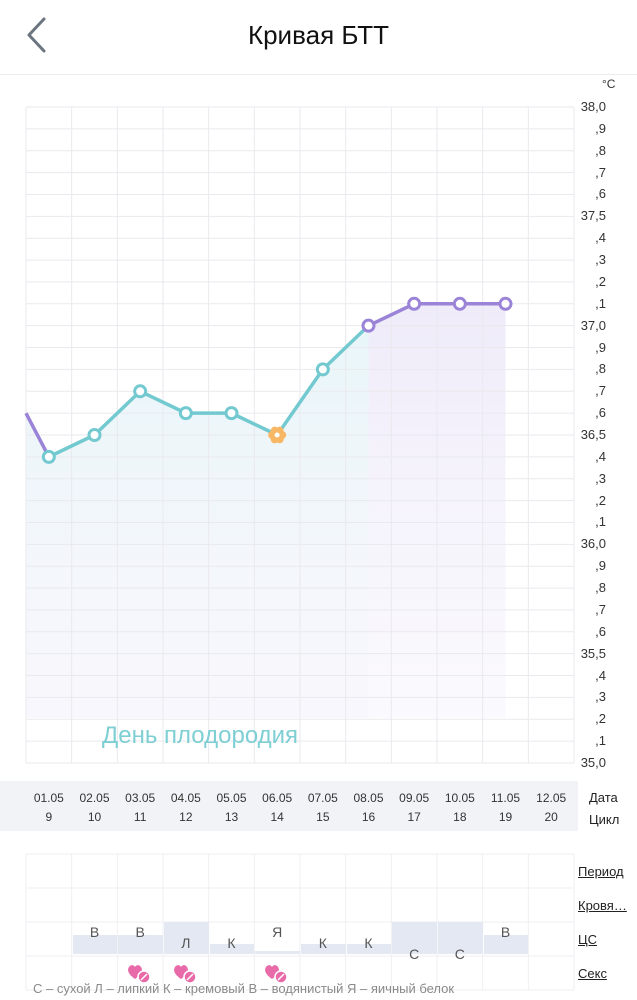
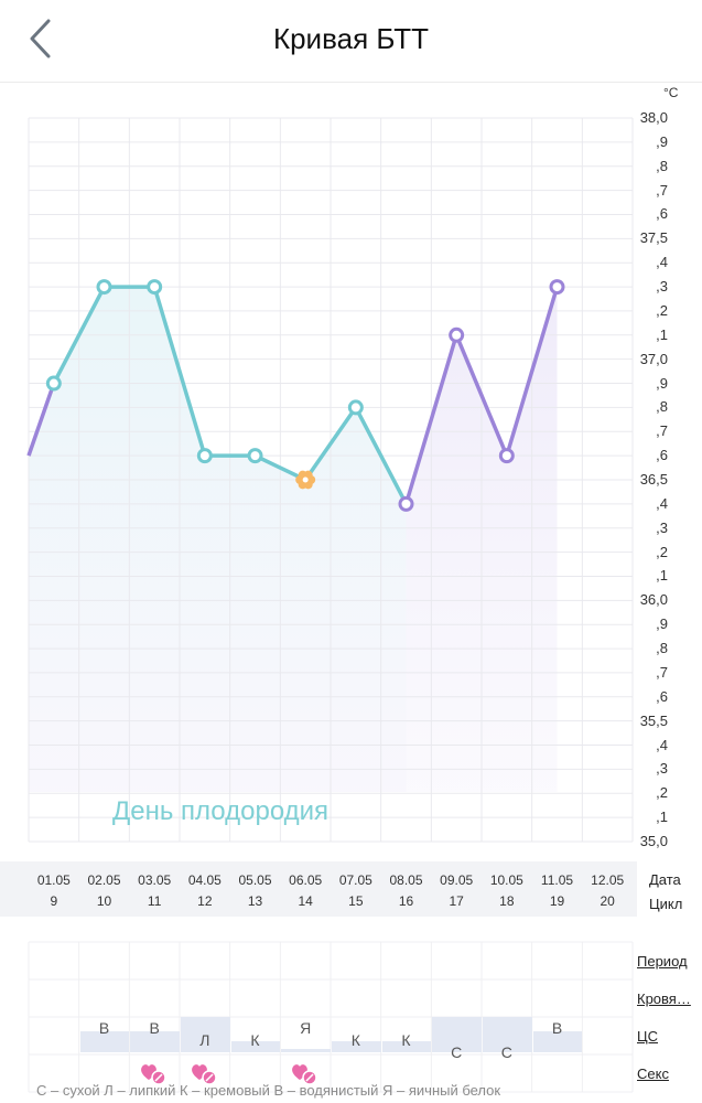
01.05: 36,4 -> 36,9
02.05: 36,5 -> 37,3
03.05: 36,7 -> 37,3
08.05: 37,0 -> 36,4
10.05: 37,1 -> 36,6
11.05: 37,1 -> 37,3
